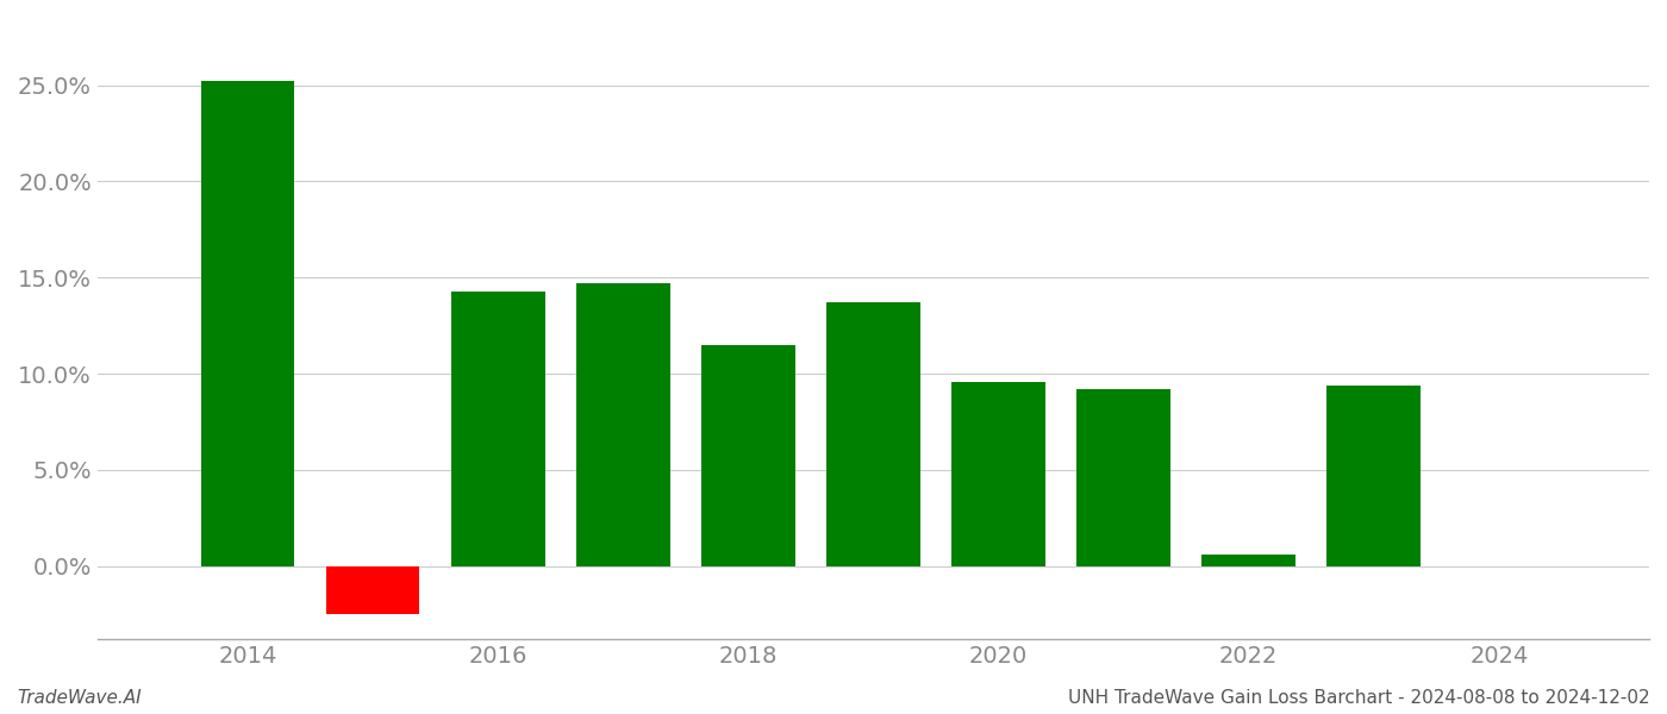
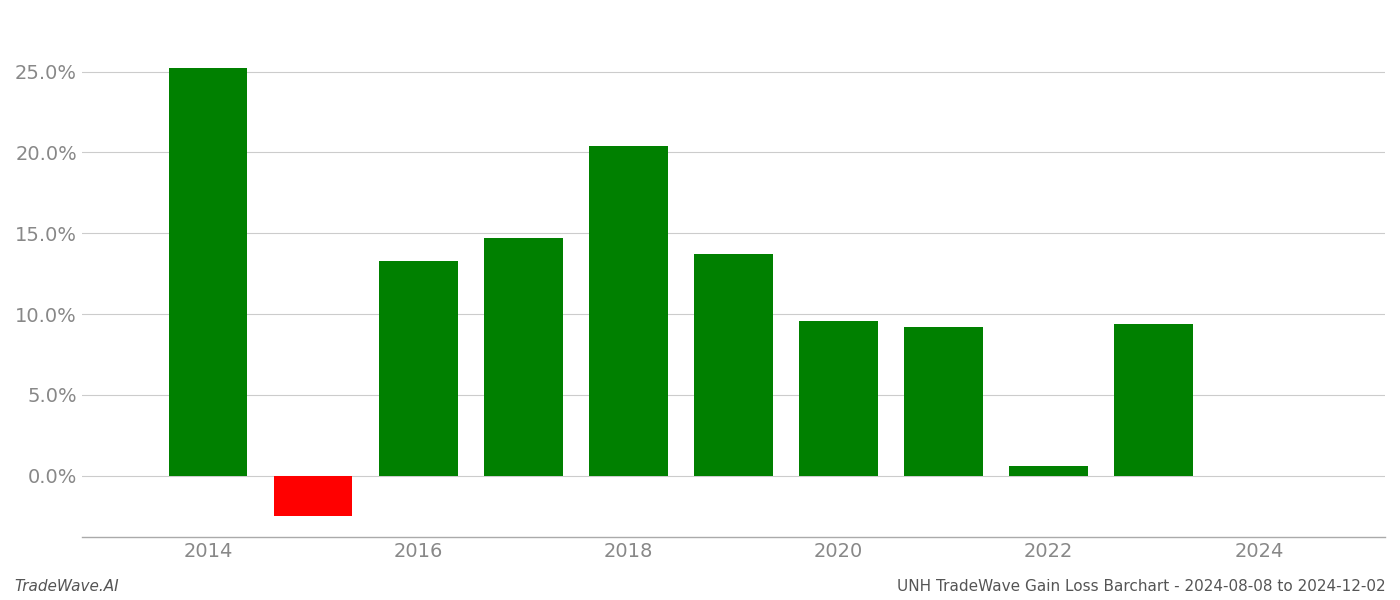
2016: 14.3% -> 13.3%
2018: 11.5% -> 20.4%
